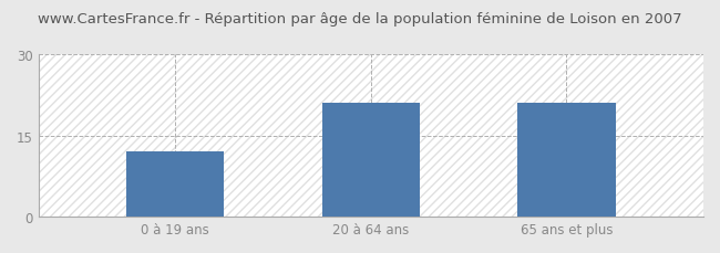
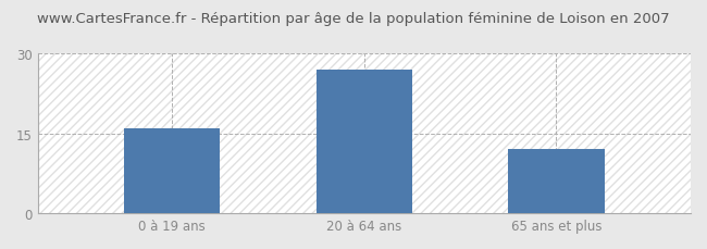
0 à 19 ans: 12 -> 16
20 à 64 ans: 21 -> 27
65 ans et plus: 21 -> 12
